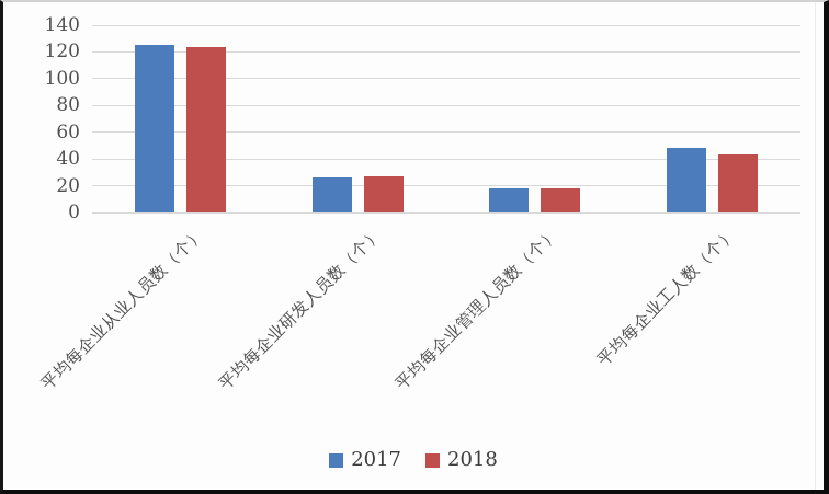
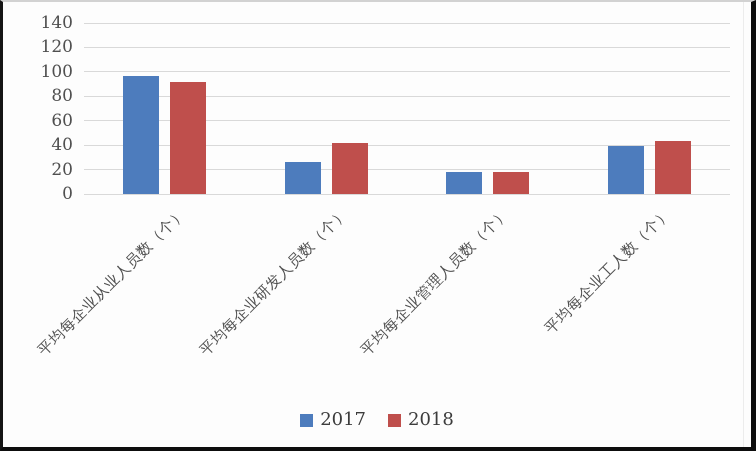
2017/平均每企业从业人员数（个）: 125 -> 97
2018/平均每企业从业人员数（个）: 124 -> 92
2018/平均每企业研发人员数（个）: 27 -> 42
2017/平均每企业工人数（个）: 48 -> 39
